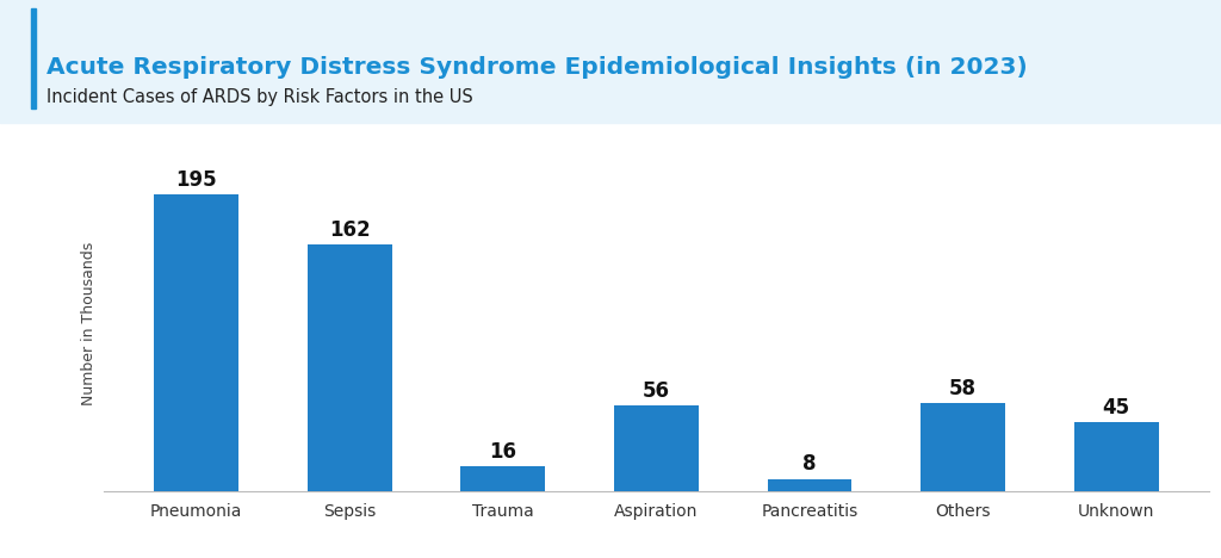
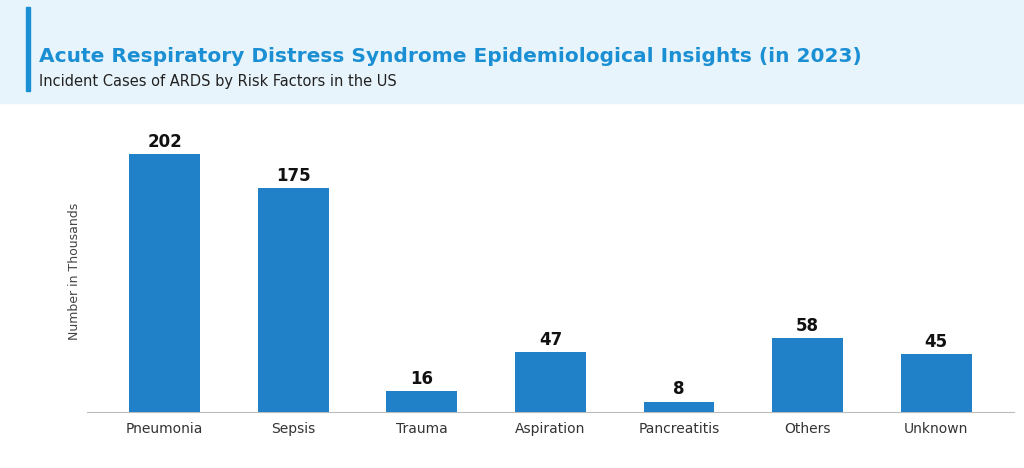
Pneumonia: 195 -> 202
Sepsis: 162 -> 175
Aspiration: 56 -> 47
